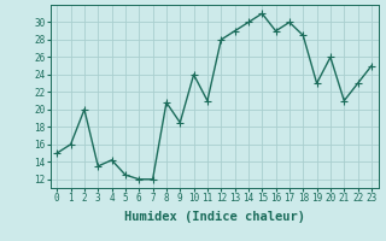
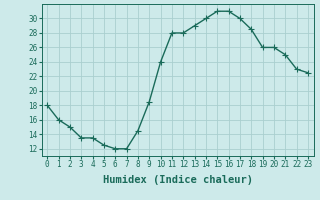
0: 15.0 -> 18.0
2: 20.0 -> 15.0
4: 14.2 -> 13.5
8: 20.8 -> 14.5
11: 21.0 -> 28.0
16: 29.0 -> 31.0
19: 23.0 -> 26.0
21: 21.0 -> 25.0
23: 25.0 -> 22.5
